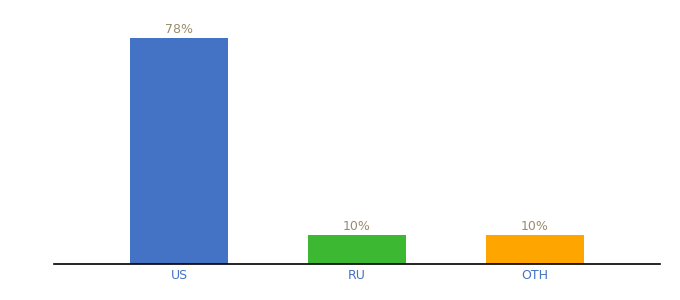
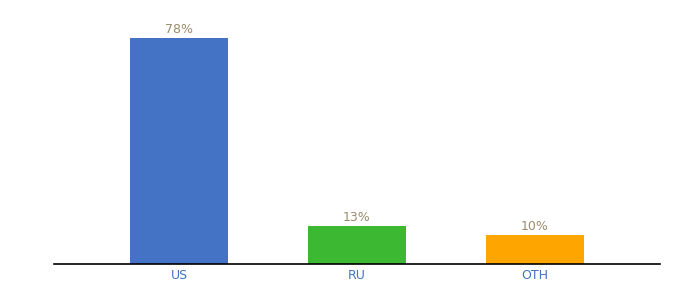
RU: 10% -> 13%
